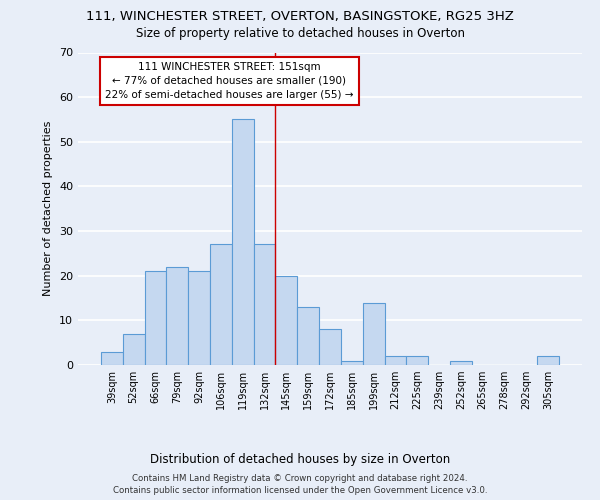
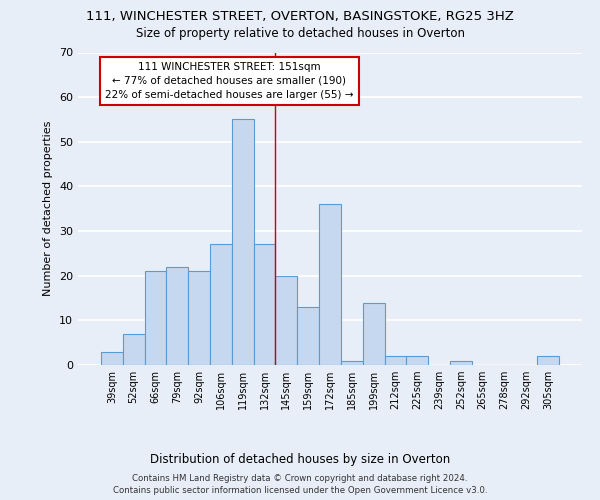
172sqm: 8 -> 36
